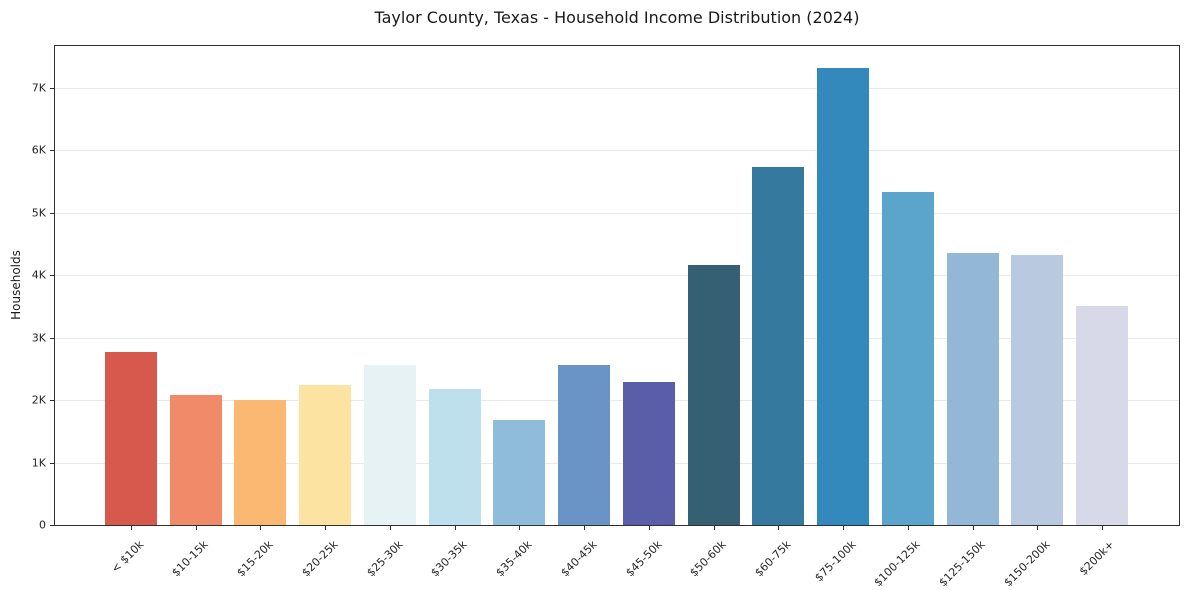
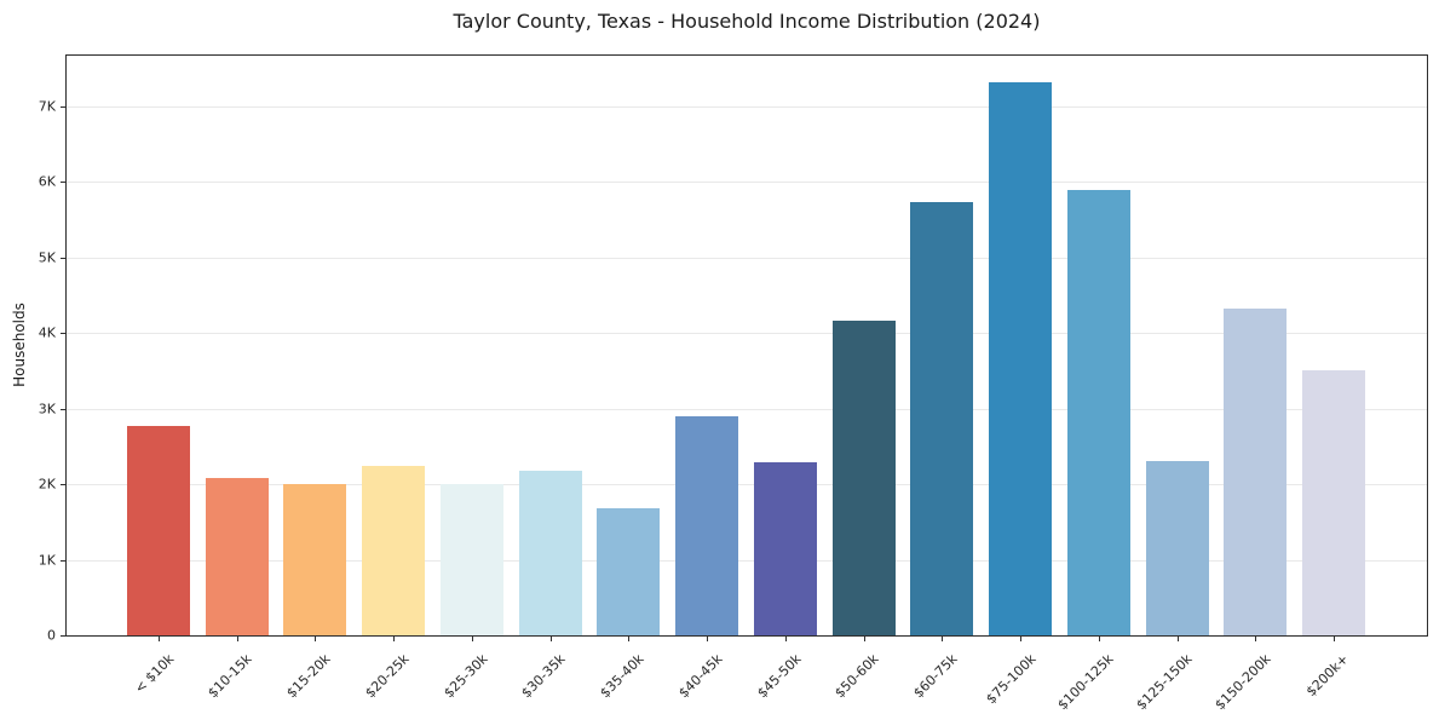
$25-30k: 2.6K -> 2.0K
$40-45k: 2.6K -> 2.9K
$100-125k: 5.3K -> 5.9K
$125-150k: 4.4K -> 2.3K
